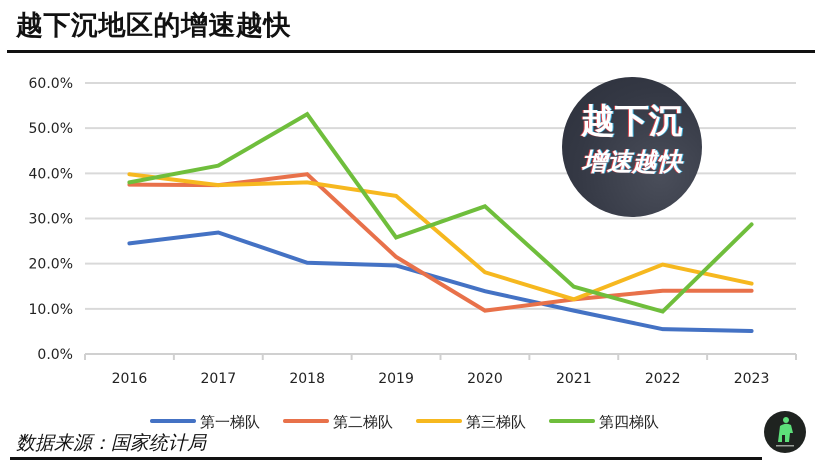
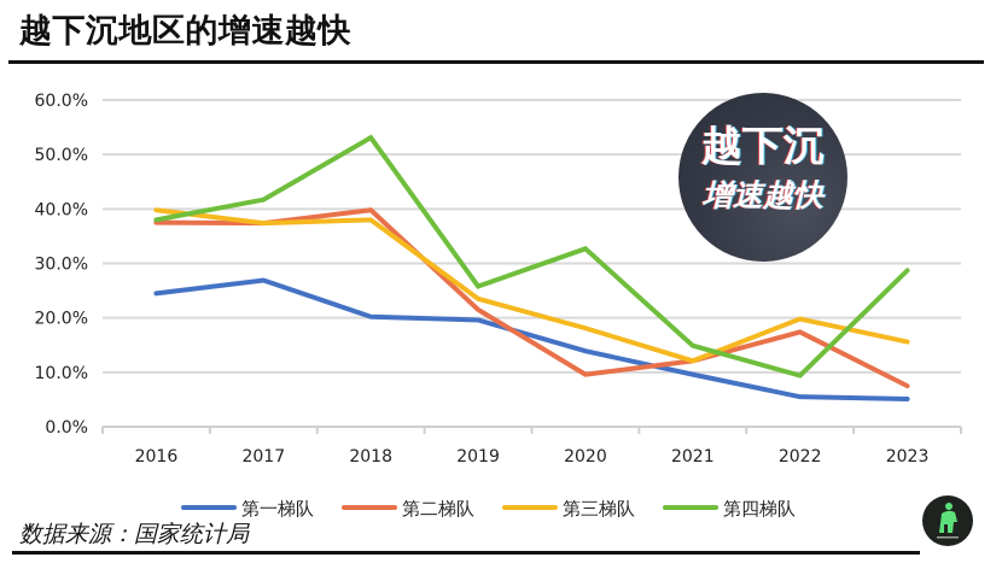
第三梯队/2019: 35% -> 24%
第二梯队/2022: 14% -> 17%
第二梯队/2023: 14% -> 8%
